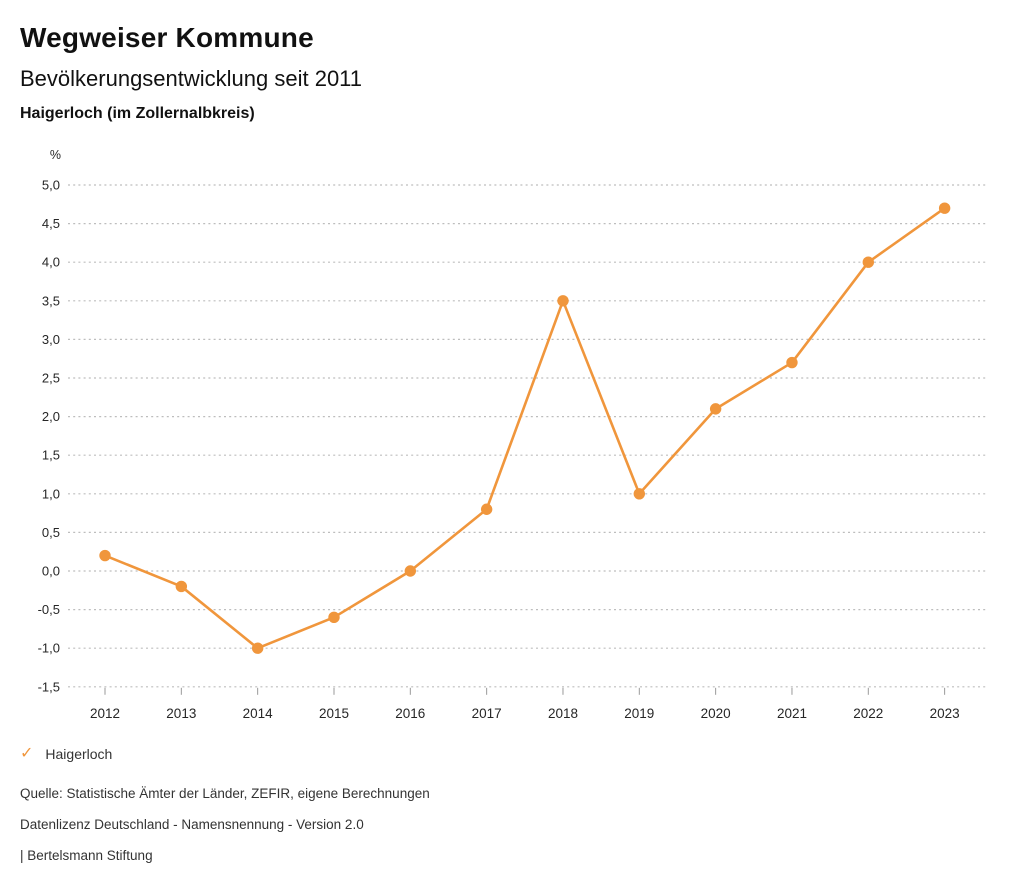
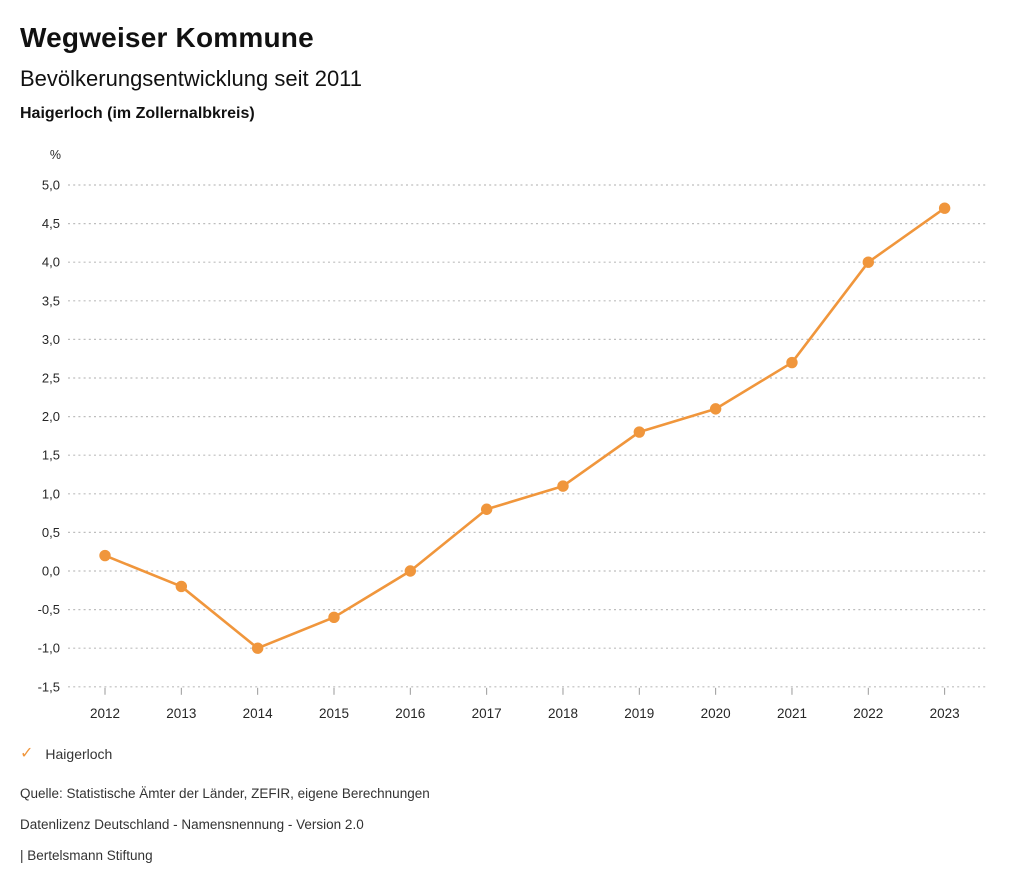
2018: 3,5 -> 1,1
2019: 1,0 -> 1,8
